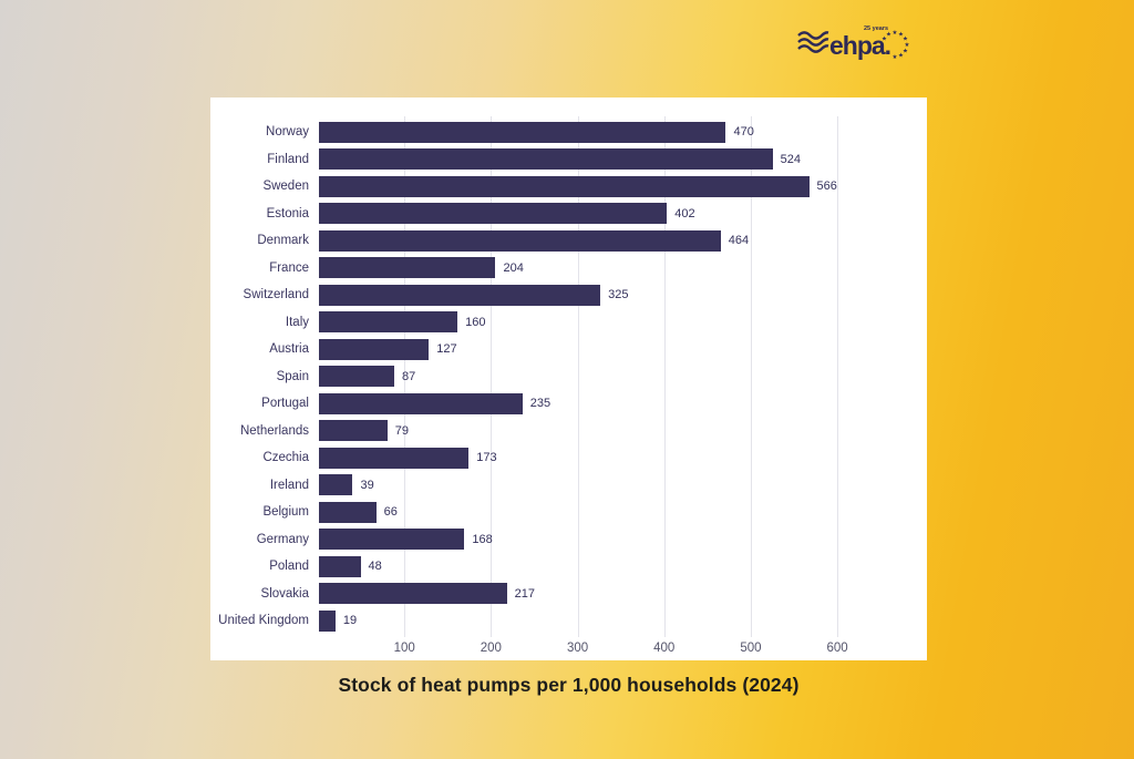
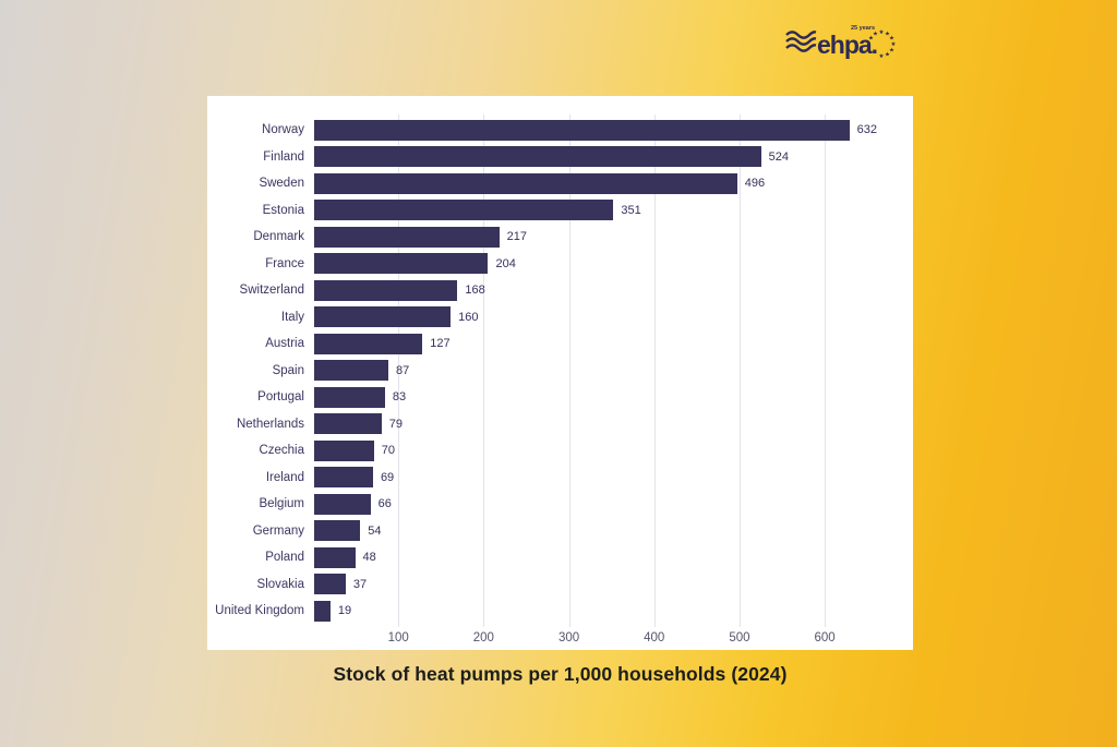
Norway: 470 -> 632
Sweden: 566 -> 496
Estonia: 402 -> 351
Denmark: 464 -> 217
Switzerland: 325 -> 168
Portugal: 235 -> 83
Czechia: 173 -> 70
Ireland: 39 -> 69
Germany: 168 -> 54
Slovakia: 217 -> 37
